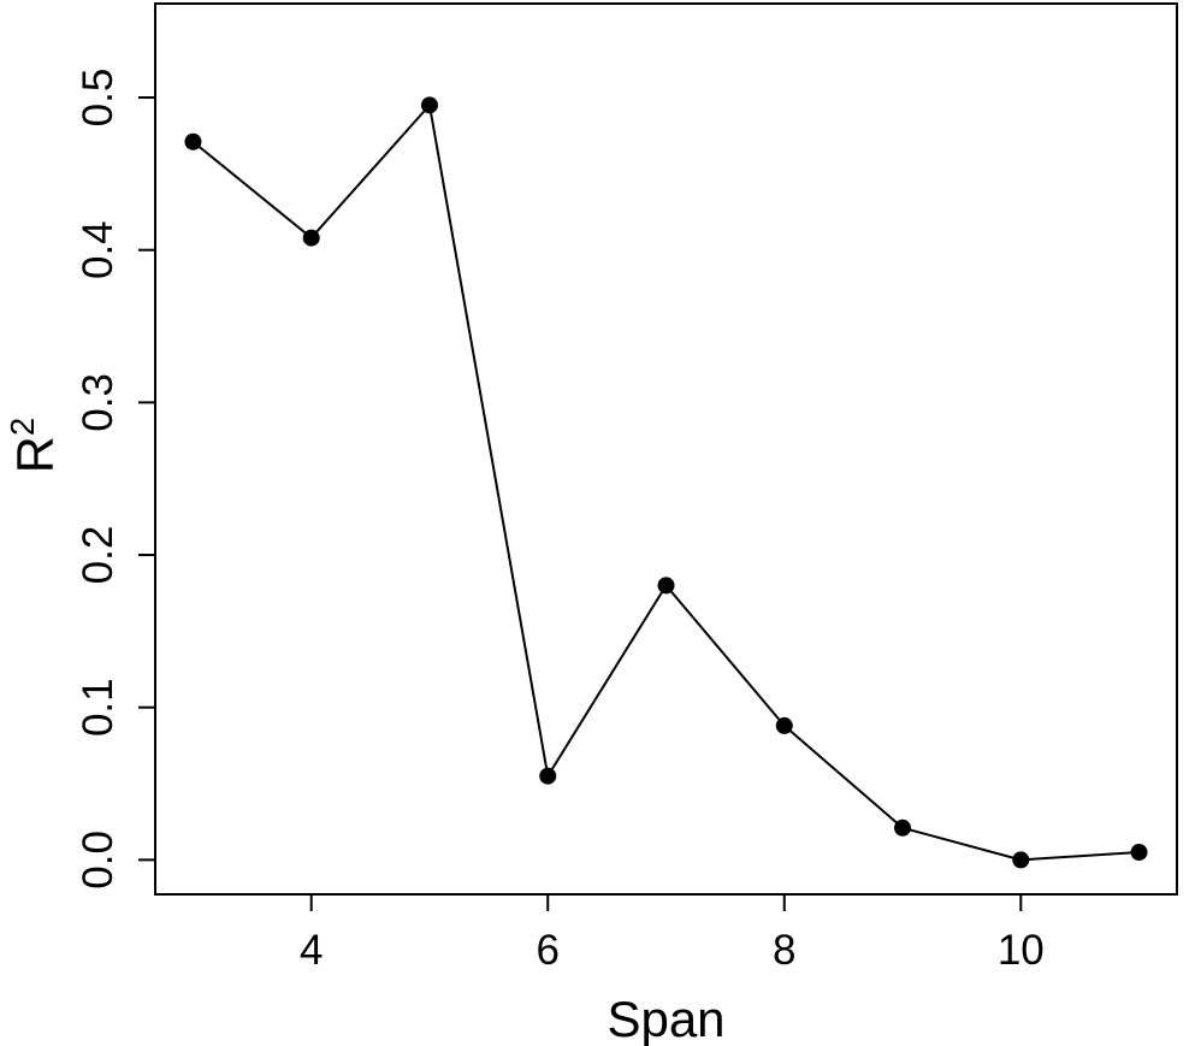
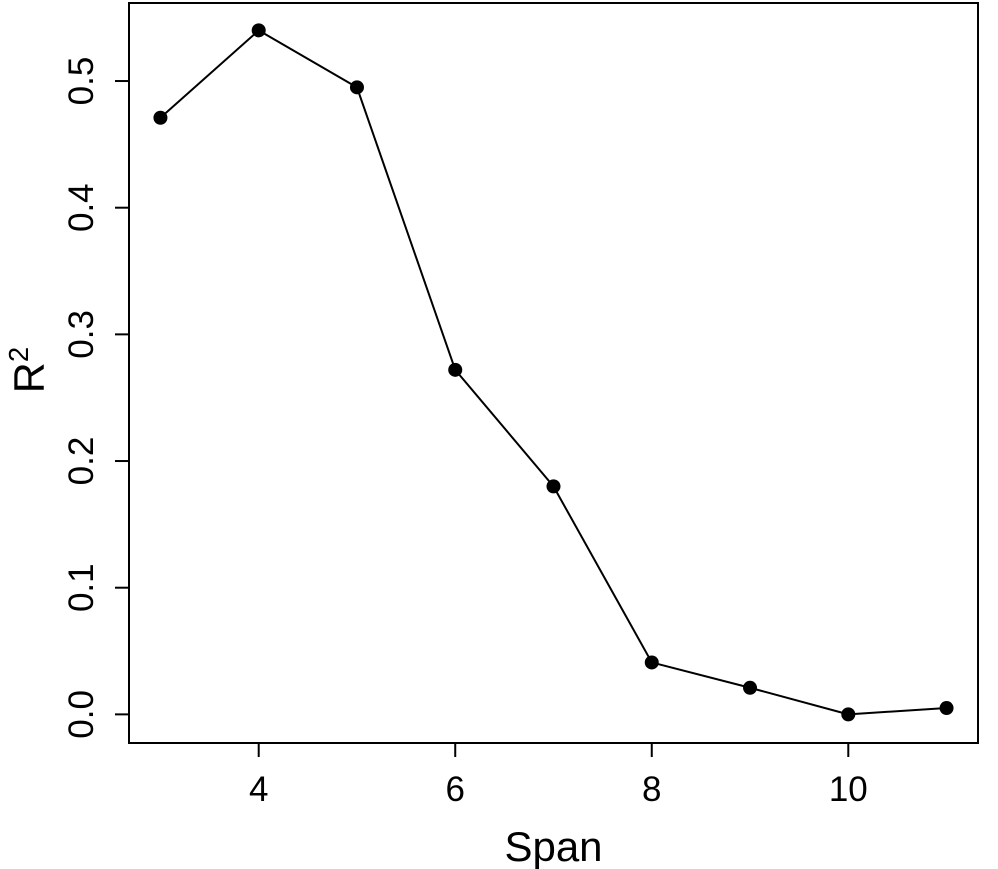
4: 0.408 -> 0.540
6: 0.055 -> 0.272
8: 0.088 -> 0.041
